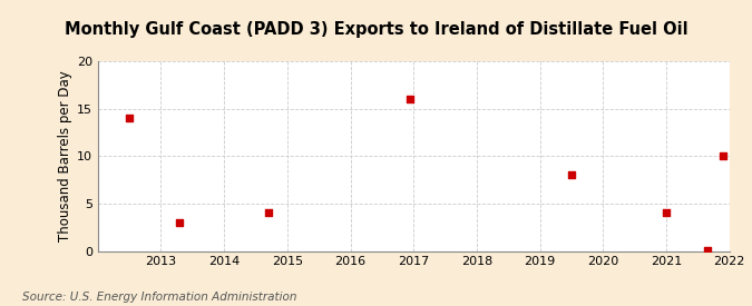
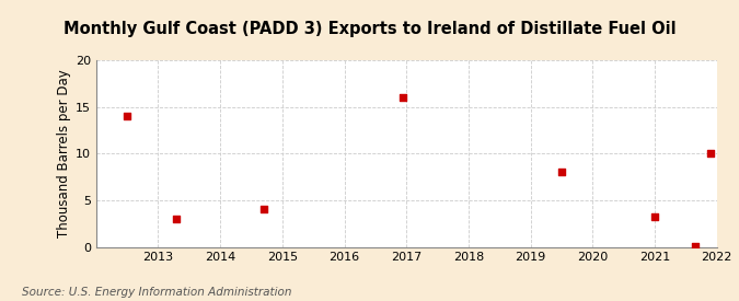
2021: 4.0 -> 3.2
